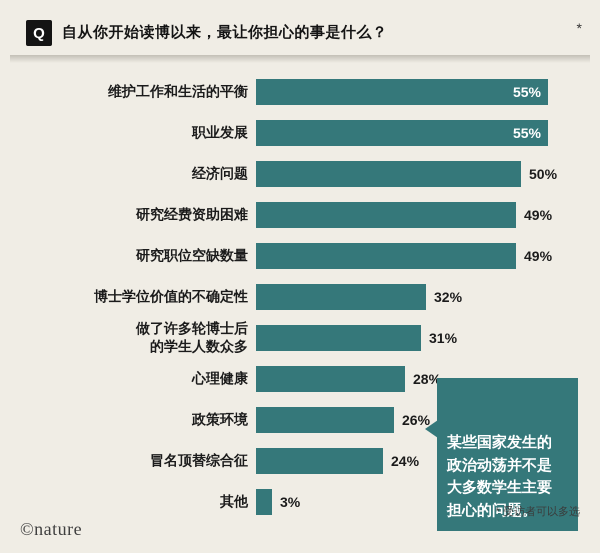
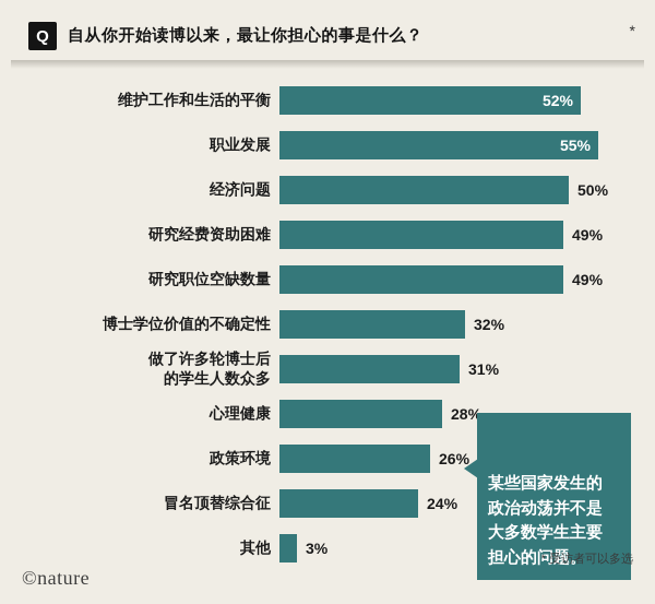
维护工作和生活的平衡: 55% -> 52%
